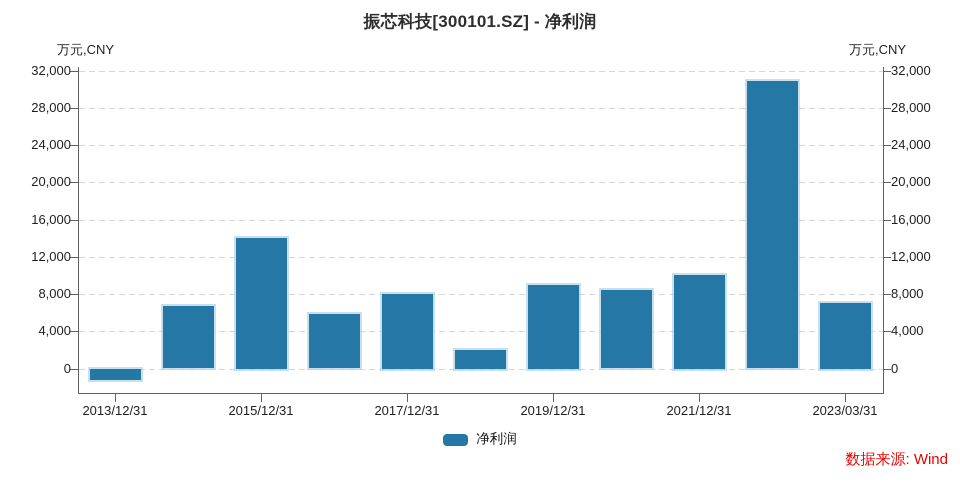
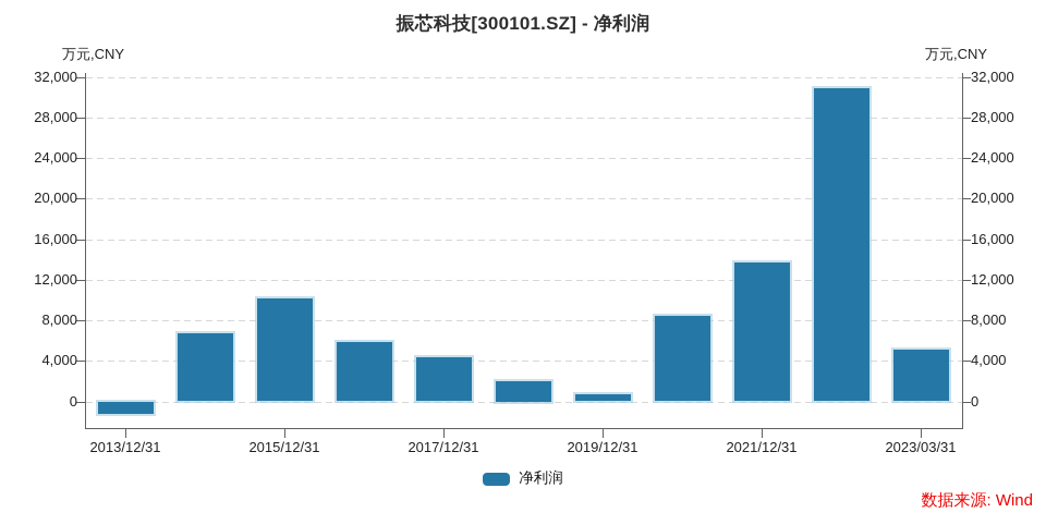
2015/12/31: 14000 -> 10000
2017/12/31: 8000 -> 4000
2019/12/31: 9000 -> 1000
2021/12/31: 10000 -> 14000
2023/03/31: 7000 -> 5000
